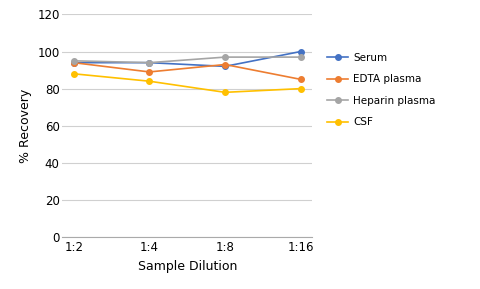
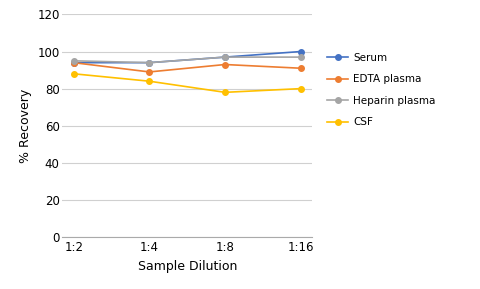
Serum/1:8: 92 -> 97
EDTA plasma/1:16: 85 -> 91
